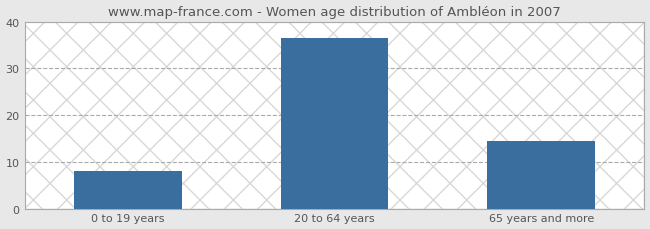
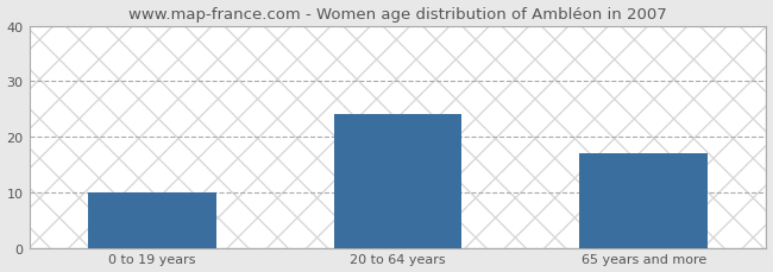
0 to 19 years: 8.0 -> 10.0
20 to 64 years: 36.5 -> 24.0
65 years and more: 14.5 -> 17.0
